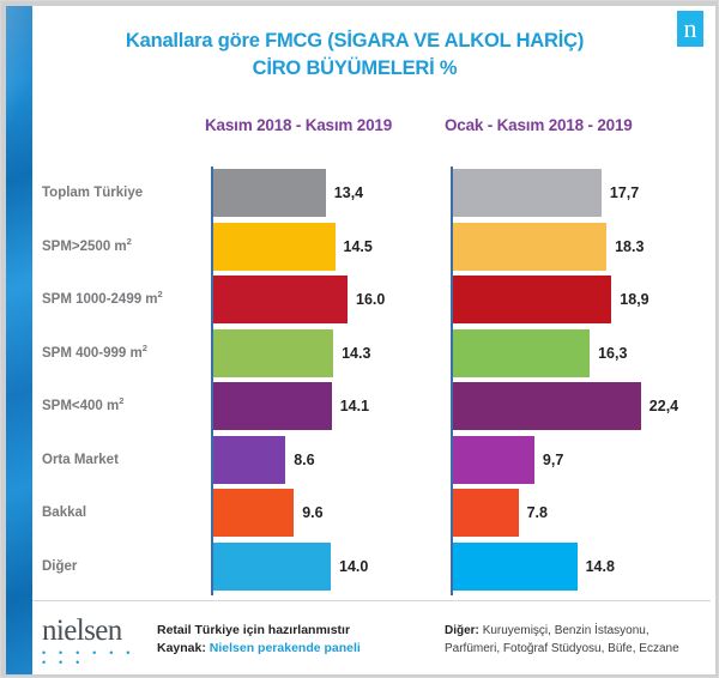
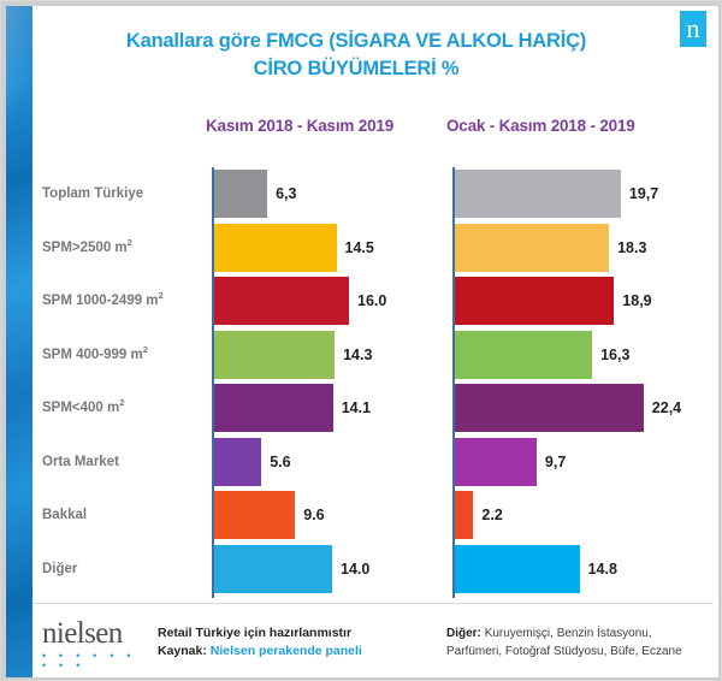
Kasım 2018 - Kasım 2019/Toplam Türkiye: 13,4 -> 6,3
Ocak - Kasım 2018 - 2019/Toplam Türkiye: 17,7 -> 19,7
Kasım 2018 - Kasım 2019/Orta Market: 8.6 -> 5.6
Ocak - Kasım 2018 - 2019/Bakkal: 7.8 -> 2.2
